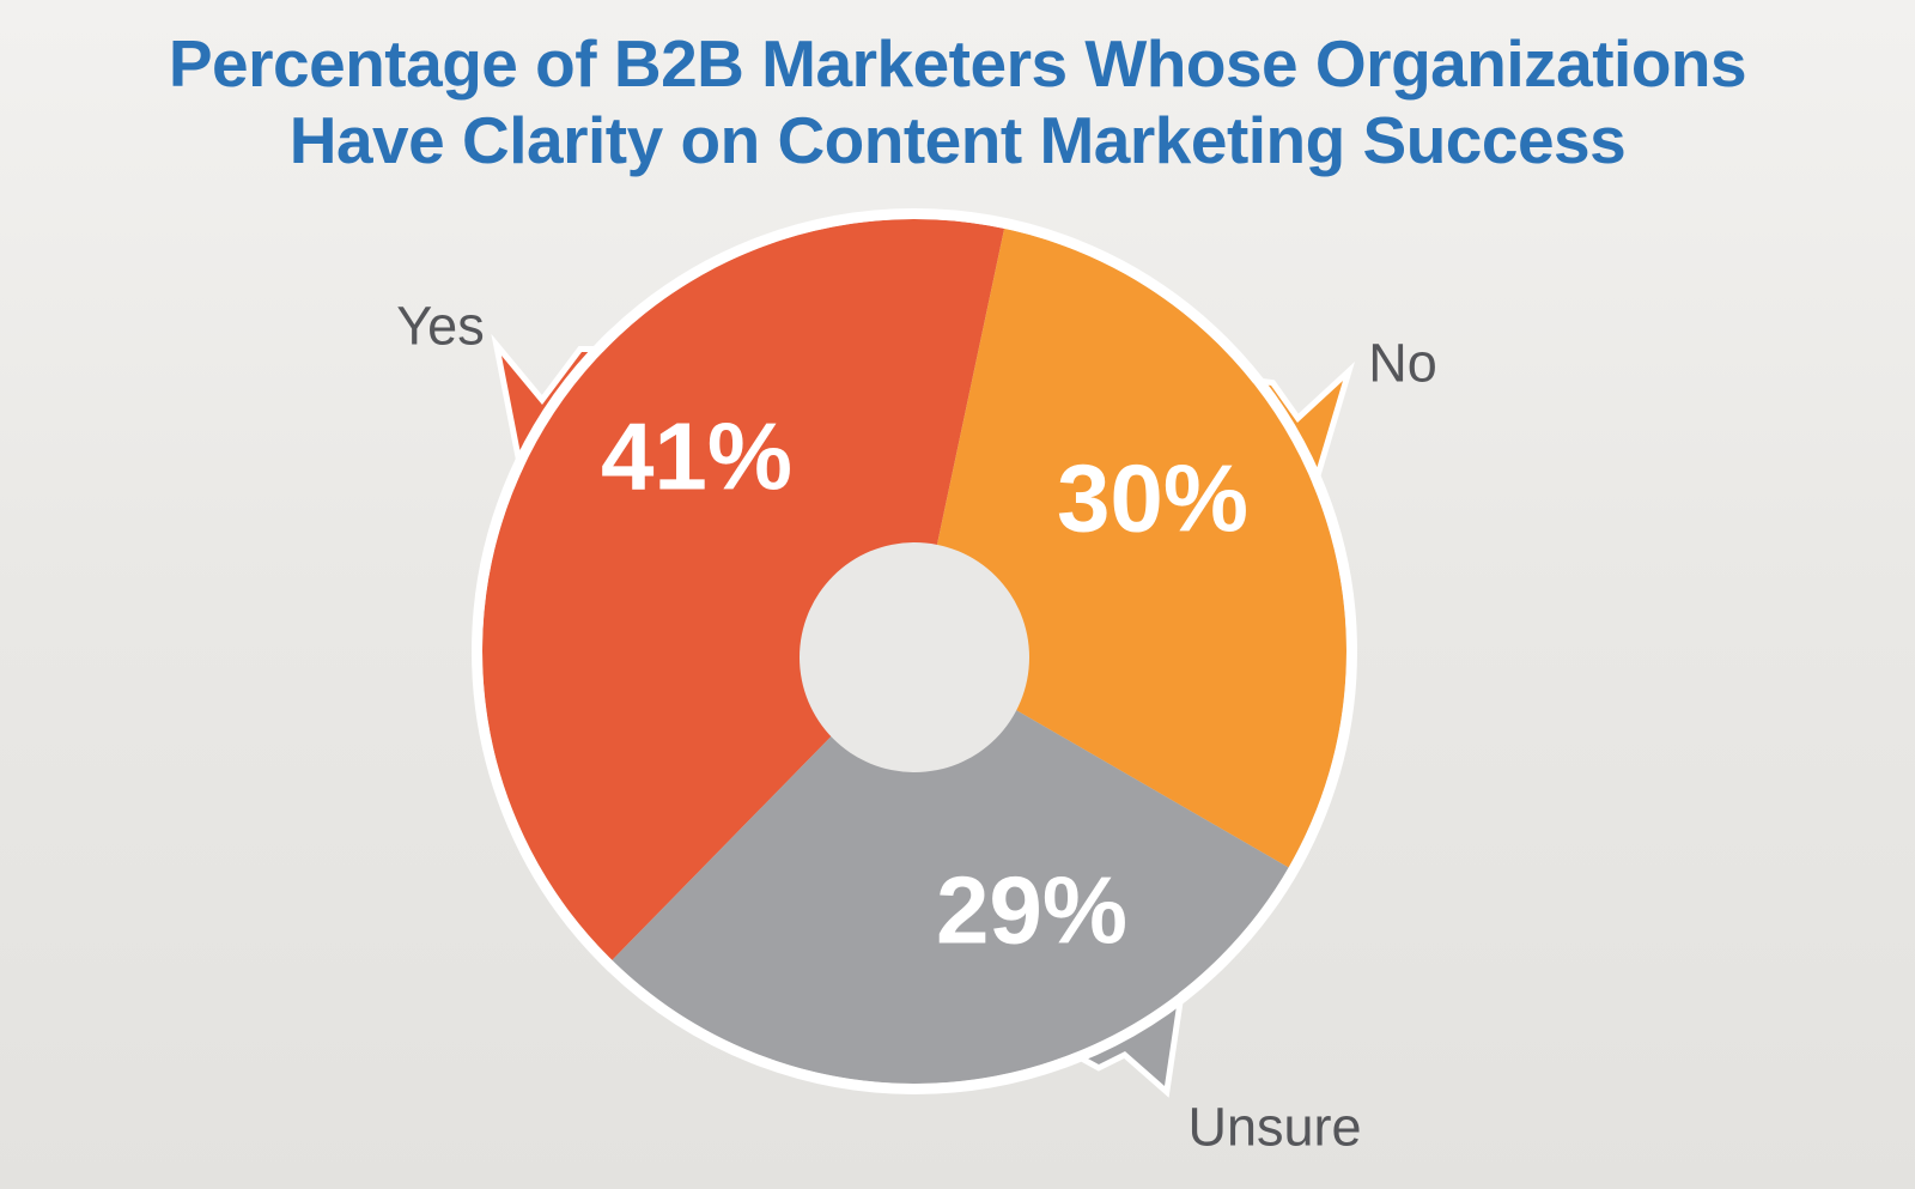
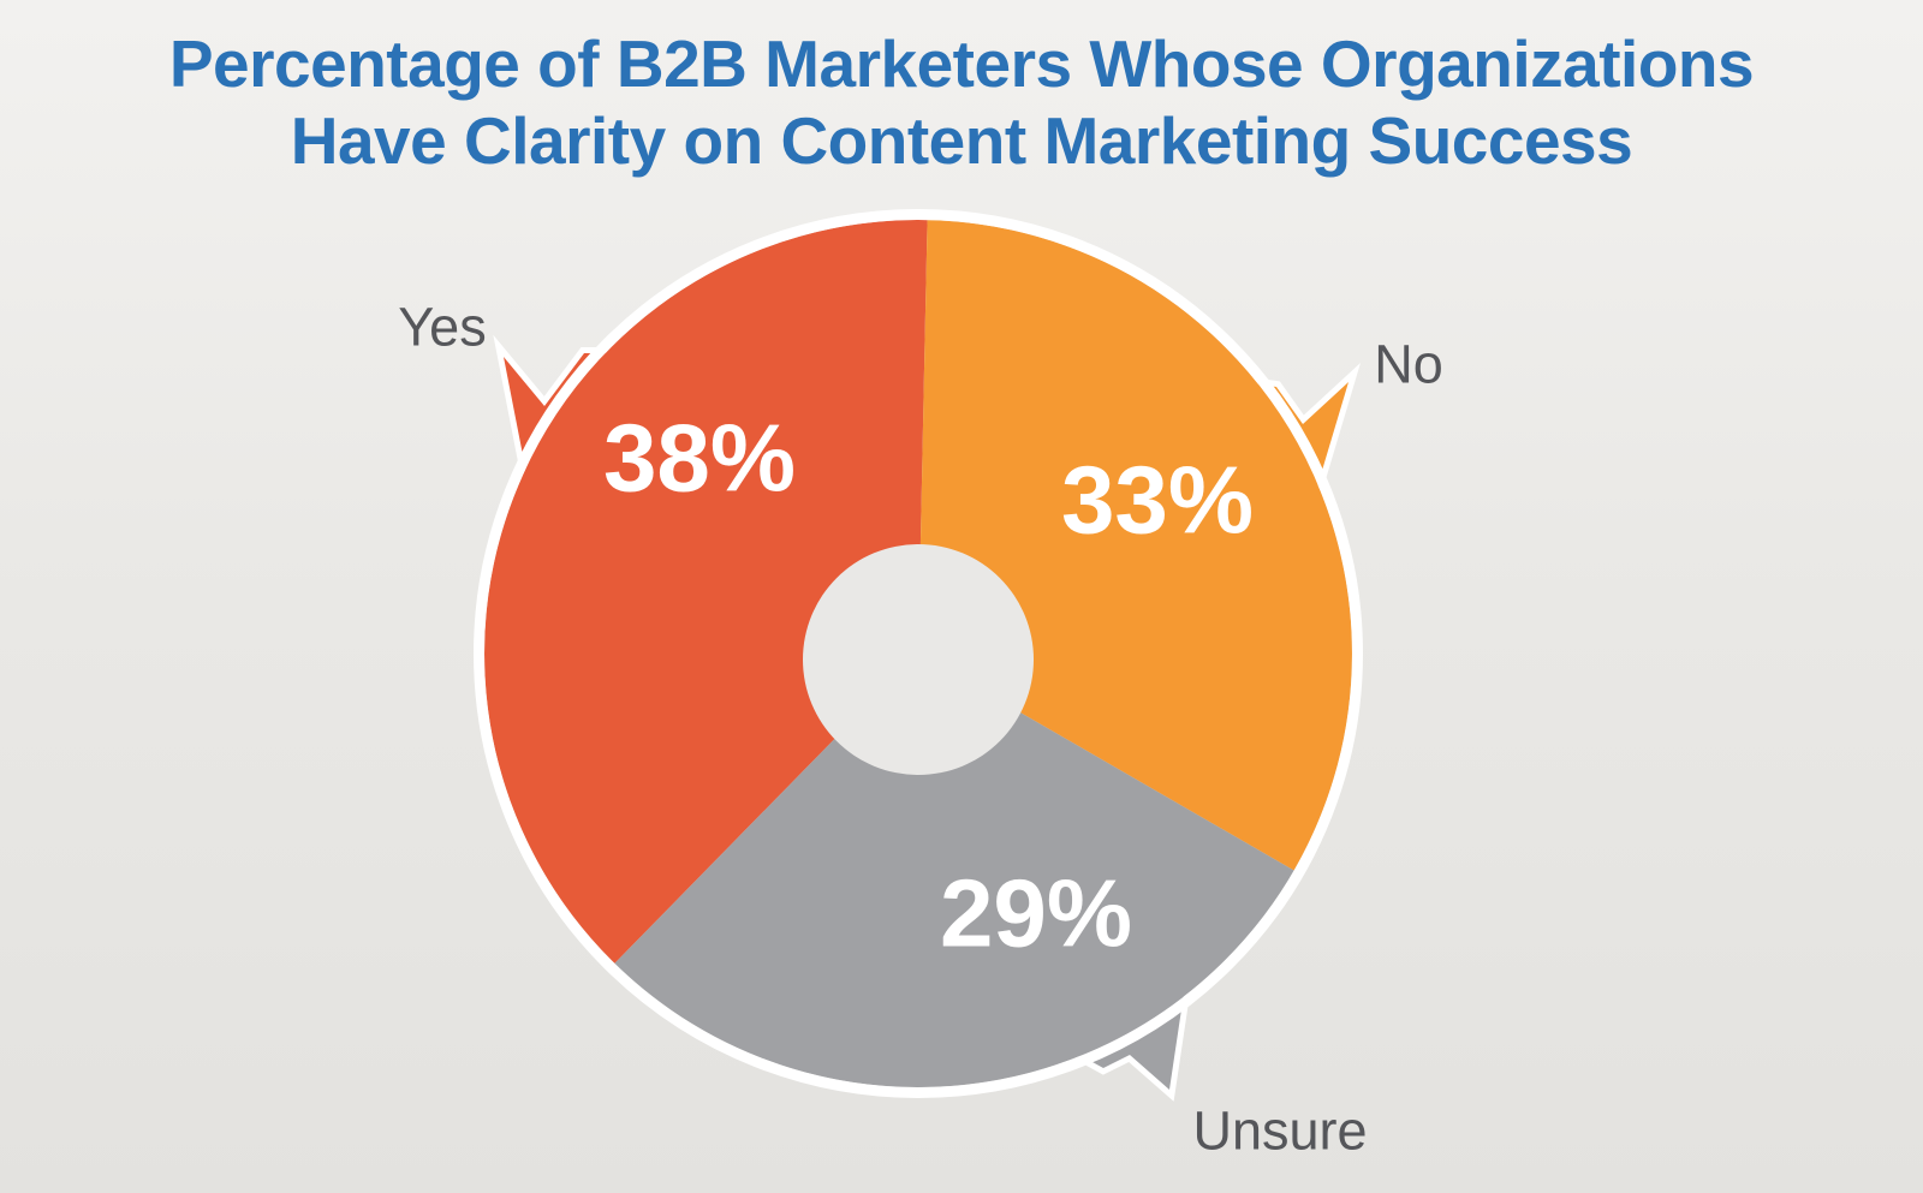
Yes: 41% -> 38%
No: 30% -> 33%
